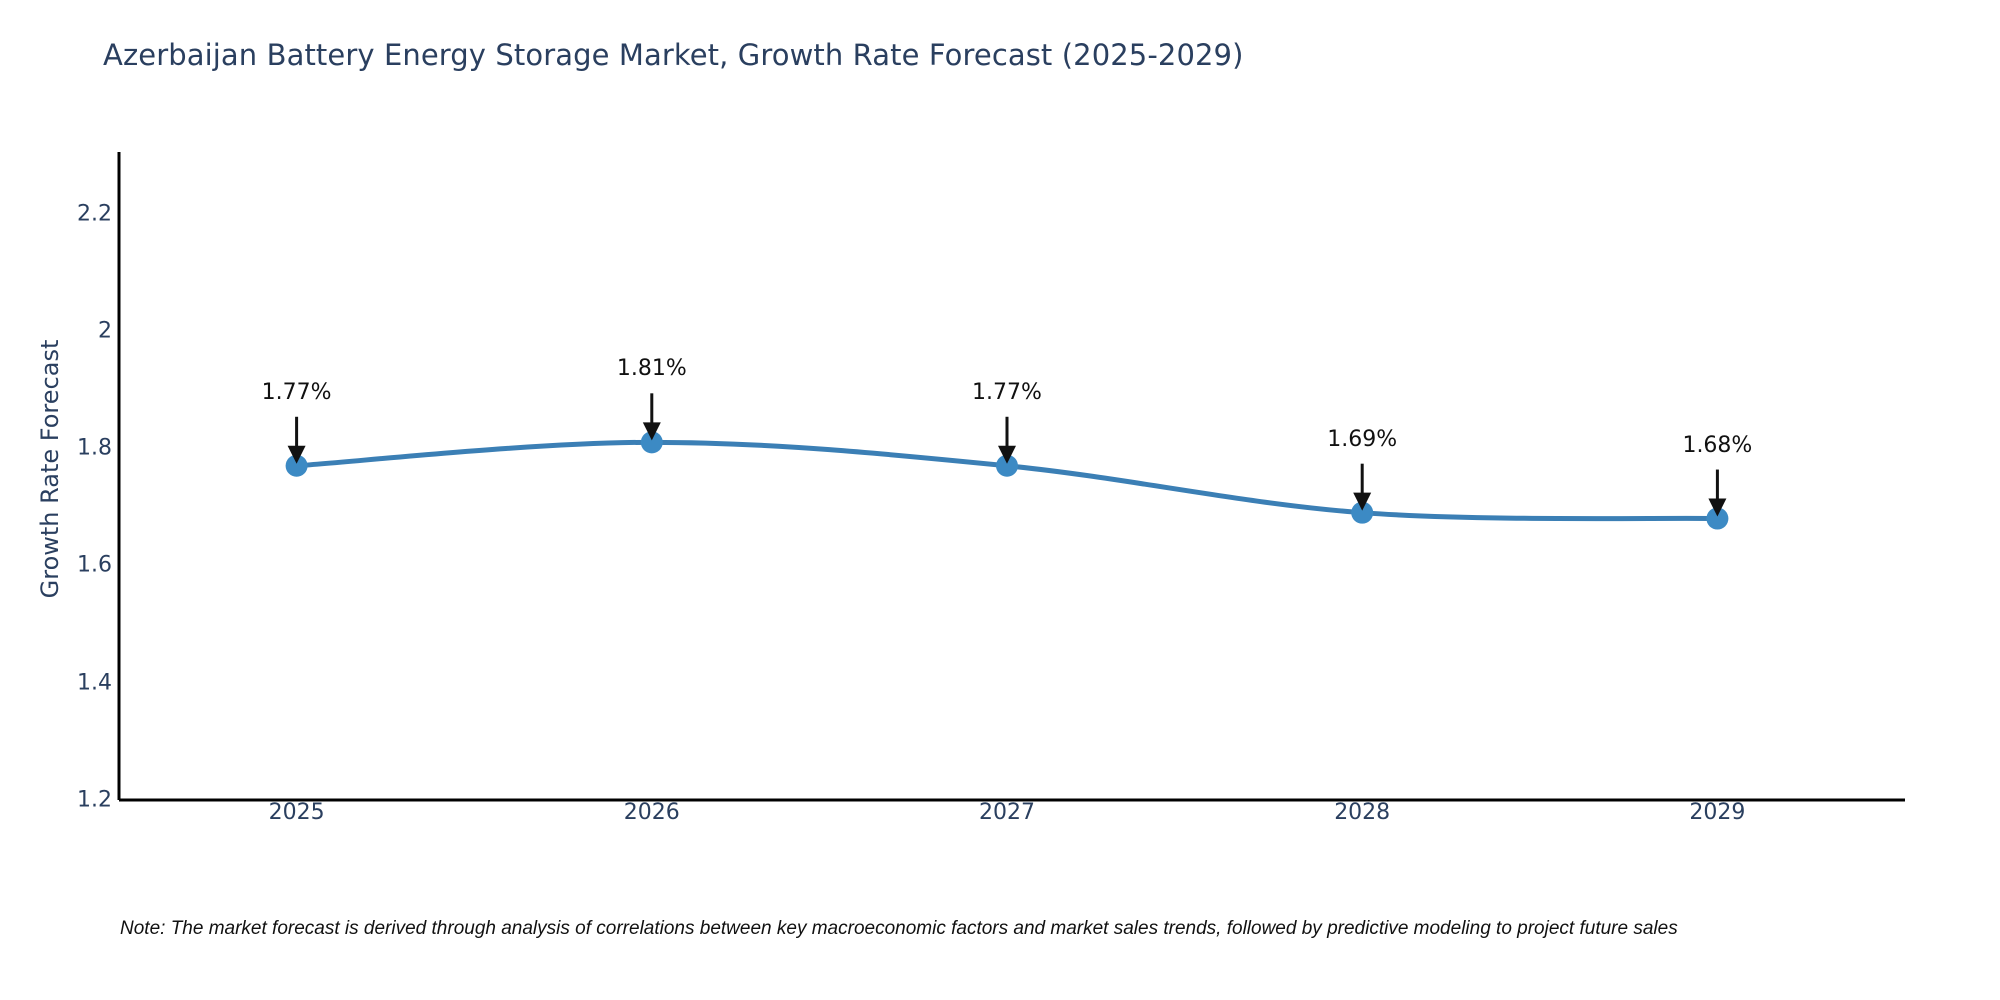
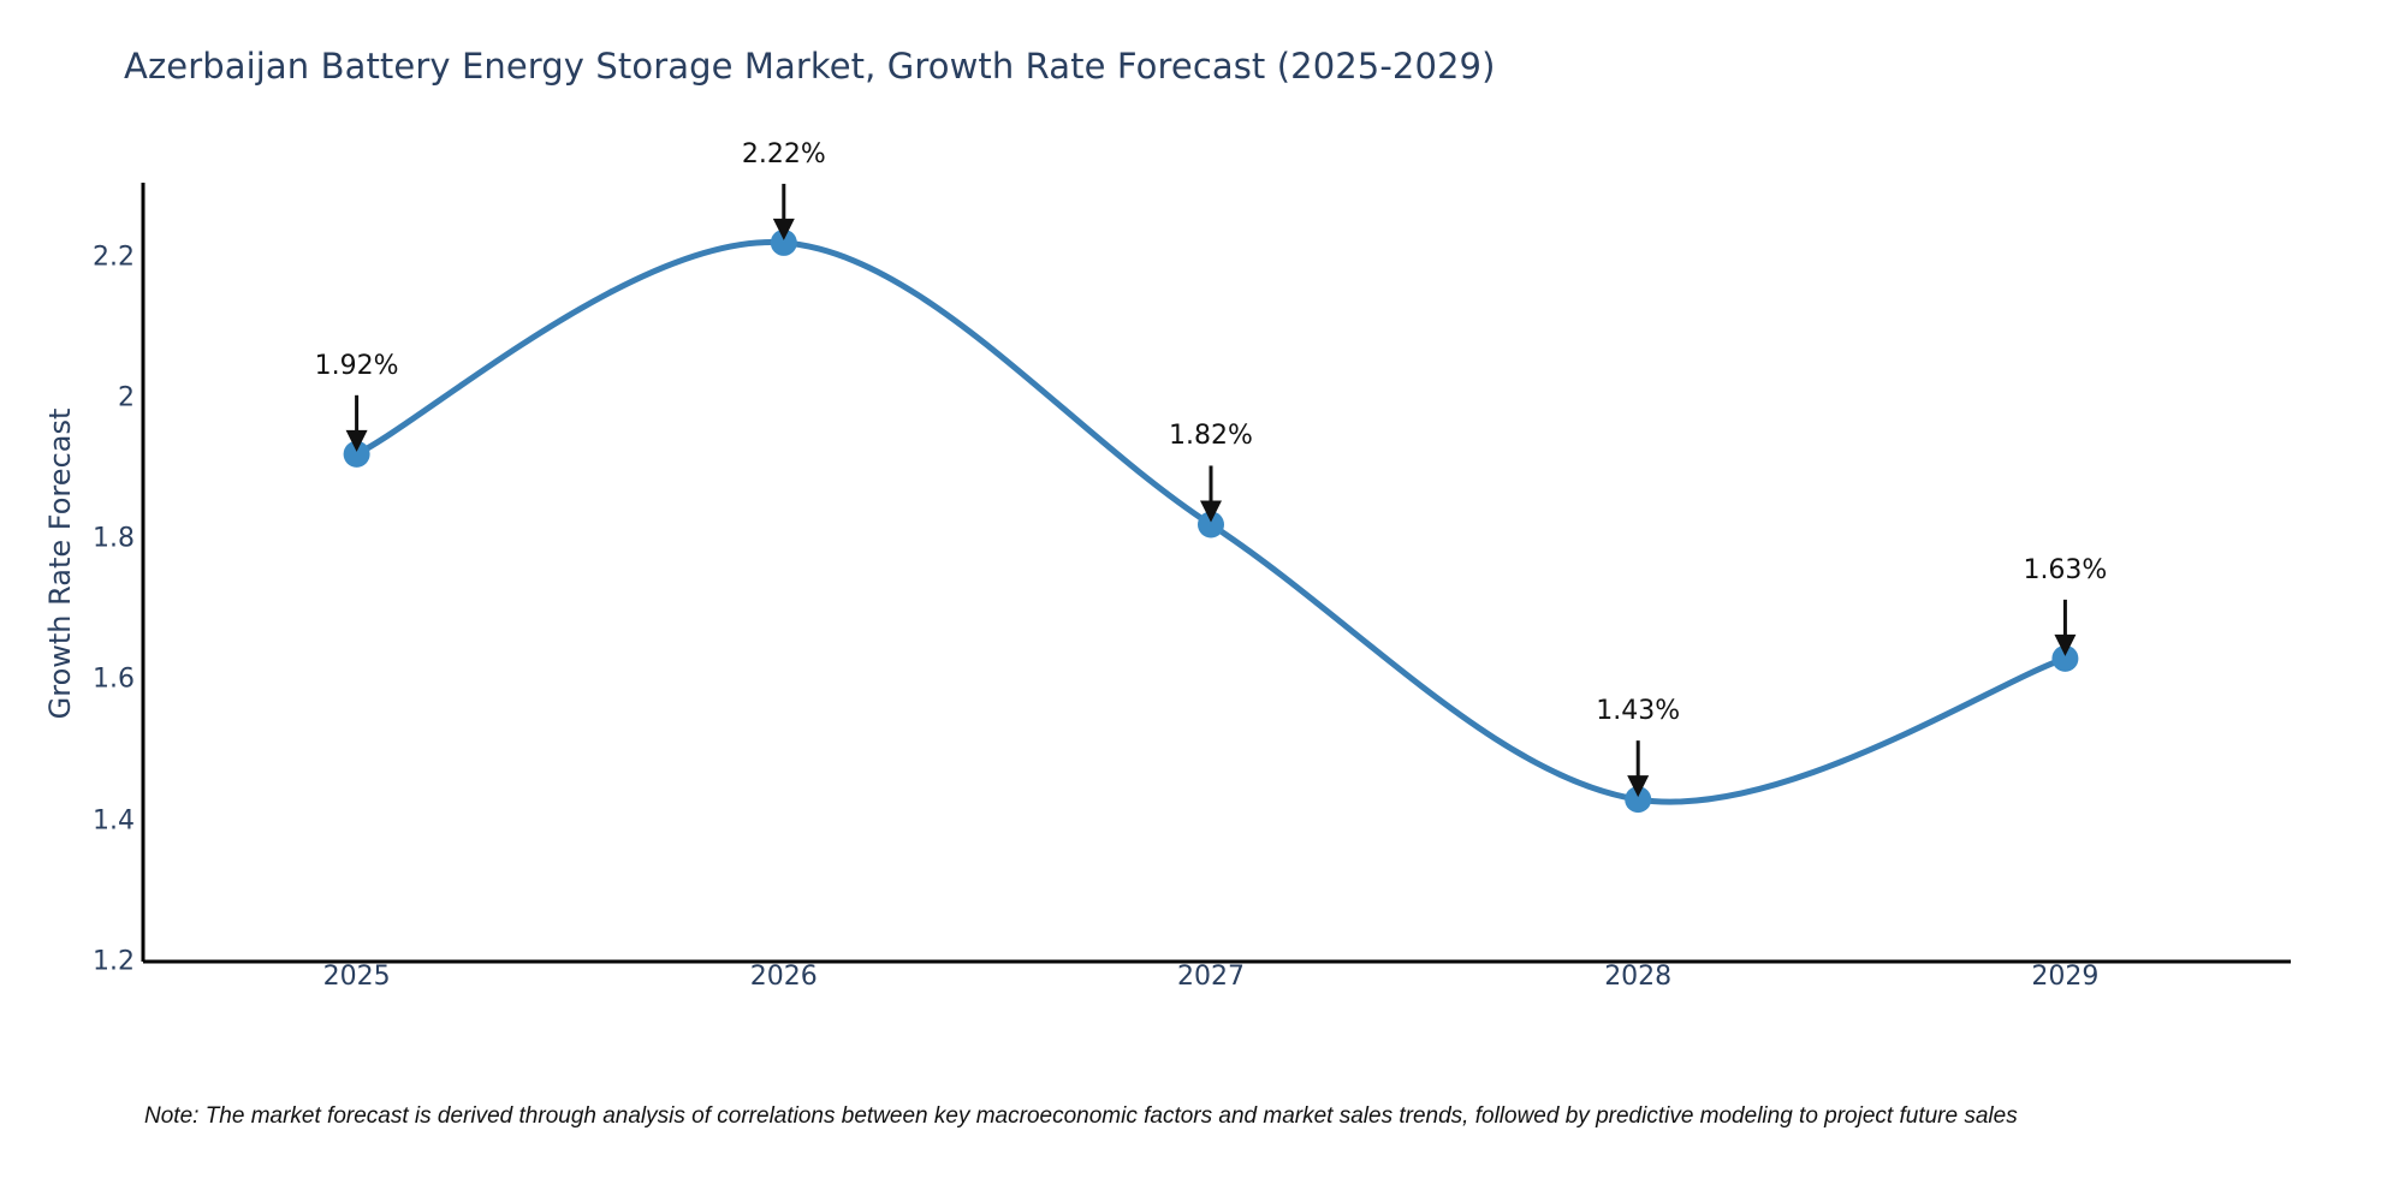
2025: 1.77% -> 1.92%
2026: 1.81% -> 2.22%
2027: 1.77% -> 1.82%
2028: 1.69% -> 1.43%
2029: 1.68% -> 1.63%
